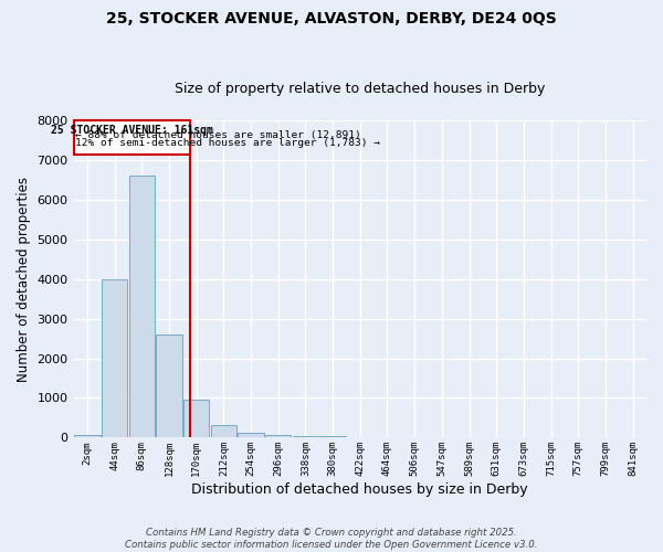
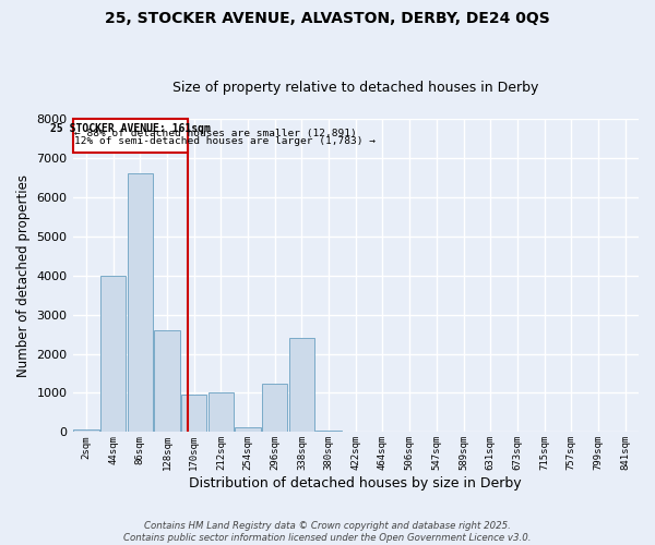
212sqm: 330 -> 1000
296sqm: 70 -> 1250
338sqm: 50 -> 2400
